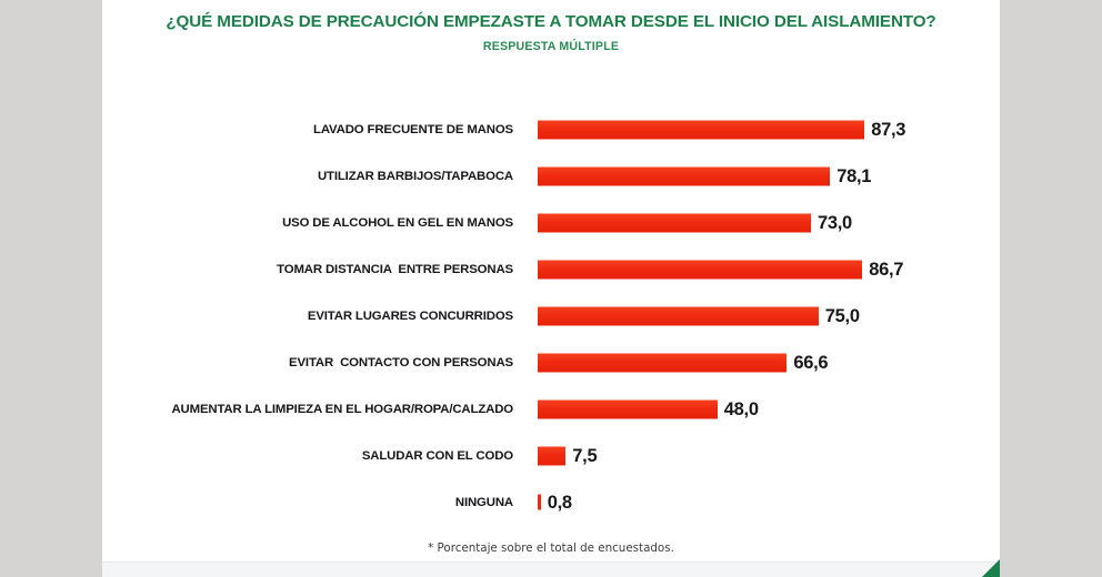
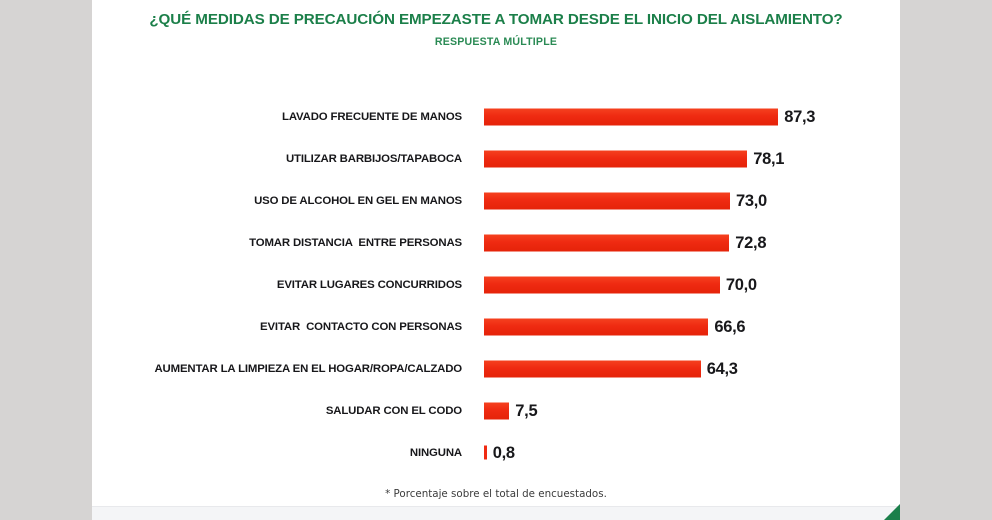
TOMAR DISTANCIA ENTRE PERSONAS: 86,7 -> 72,8
EVITAR LUGARES CONCURRIDOS: 75,0 -> 70,0
AUMENTAR LA LIMPIEZA EN EL HOGAR/ROPA/CALZADO: 48,0 -> 64,3
